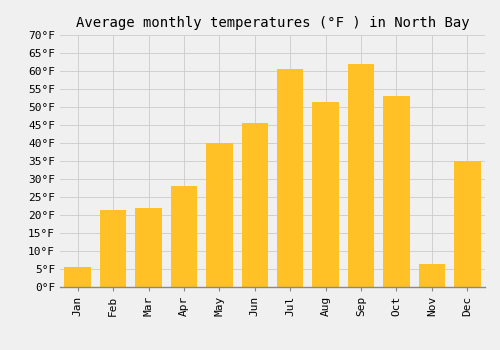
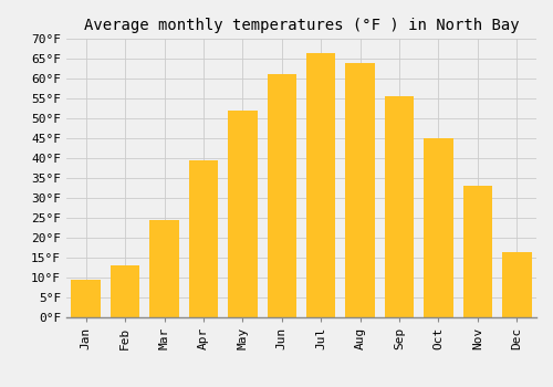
Jan: 5.5°F -> 9.5°F
Feb: 21.5°F -> 13.0°F
Mar: 22.0°F -> 24.5°F
Apr: 28.0°F -> 39.5°F
May: 40.0°F -> 52.0°F
Jun: 45.5°F -> 61.0°F
Jul: 60.5°F -> 66.5°F
Aug: 51.5°F -> 64.0°F
Sep: 62.0°F -> 55.5°F
Oct: 53.0°F -> 45.0°F
Nov: 6.5°F -> 33.0°F
Dec: 35.0°F -> 16.5°F
